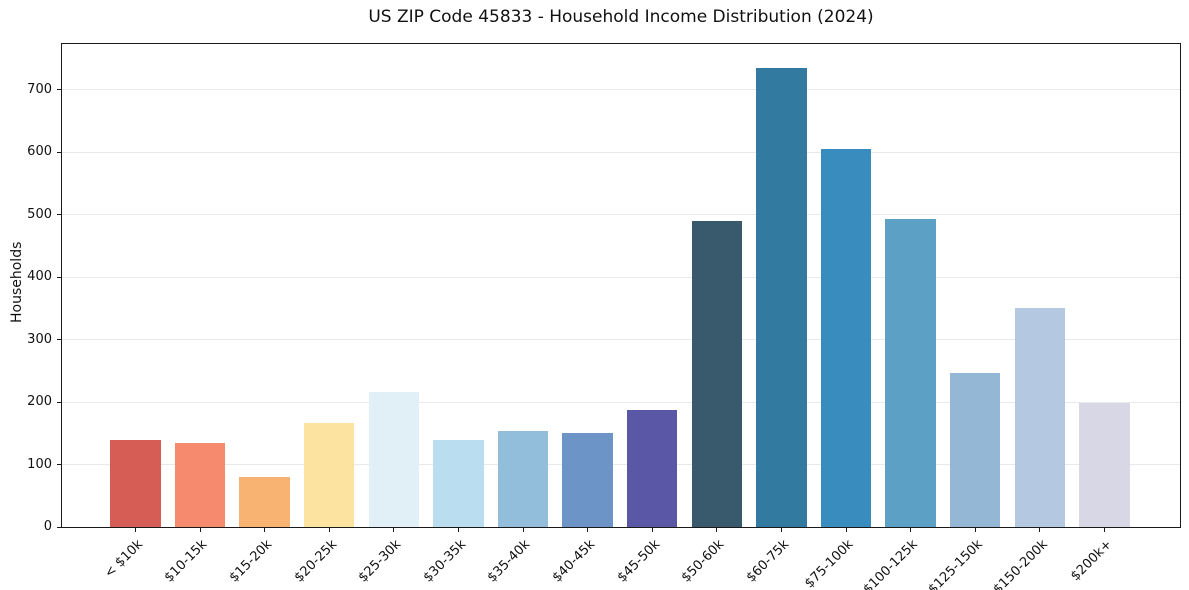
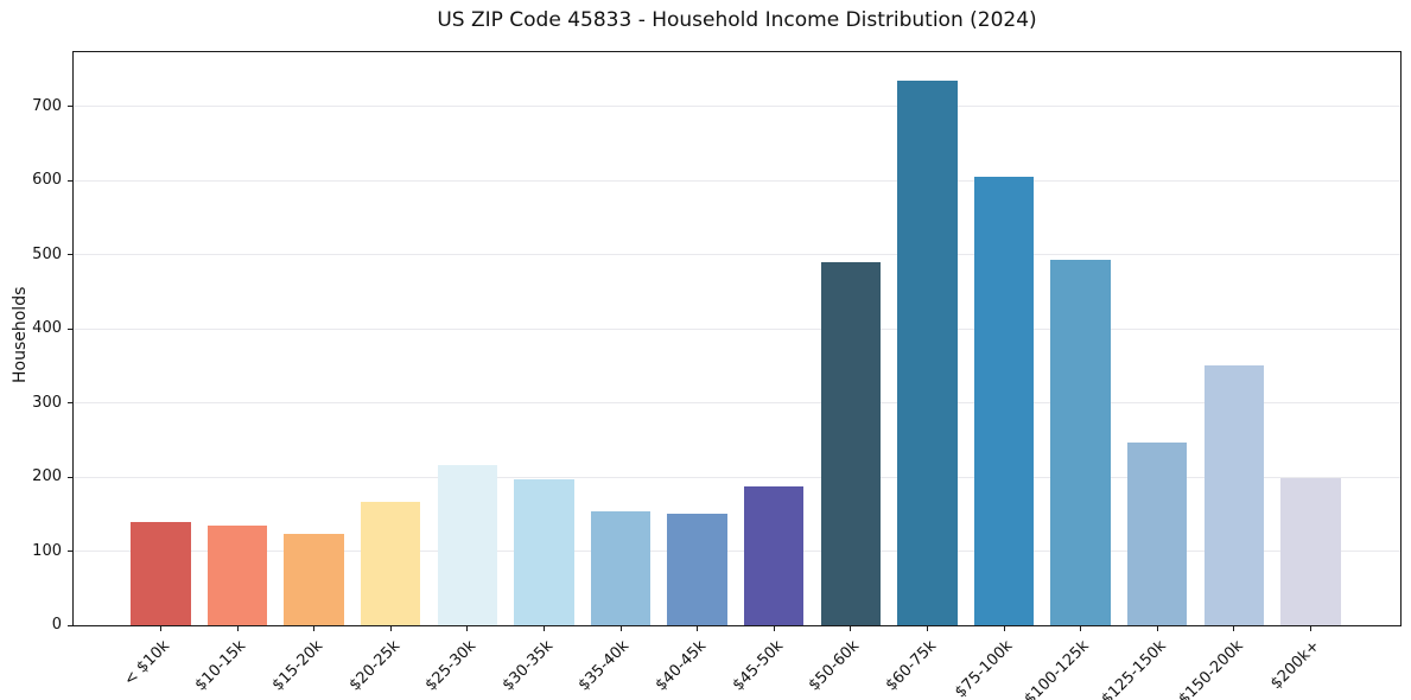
$15-20k: 80 -> 120
$30-35k: 140 -> 200
